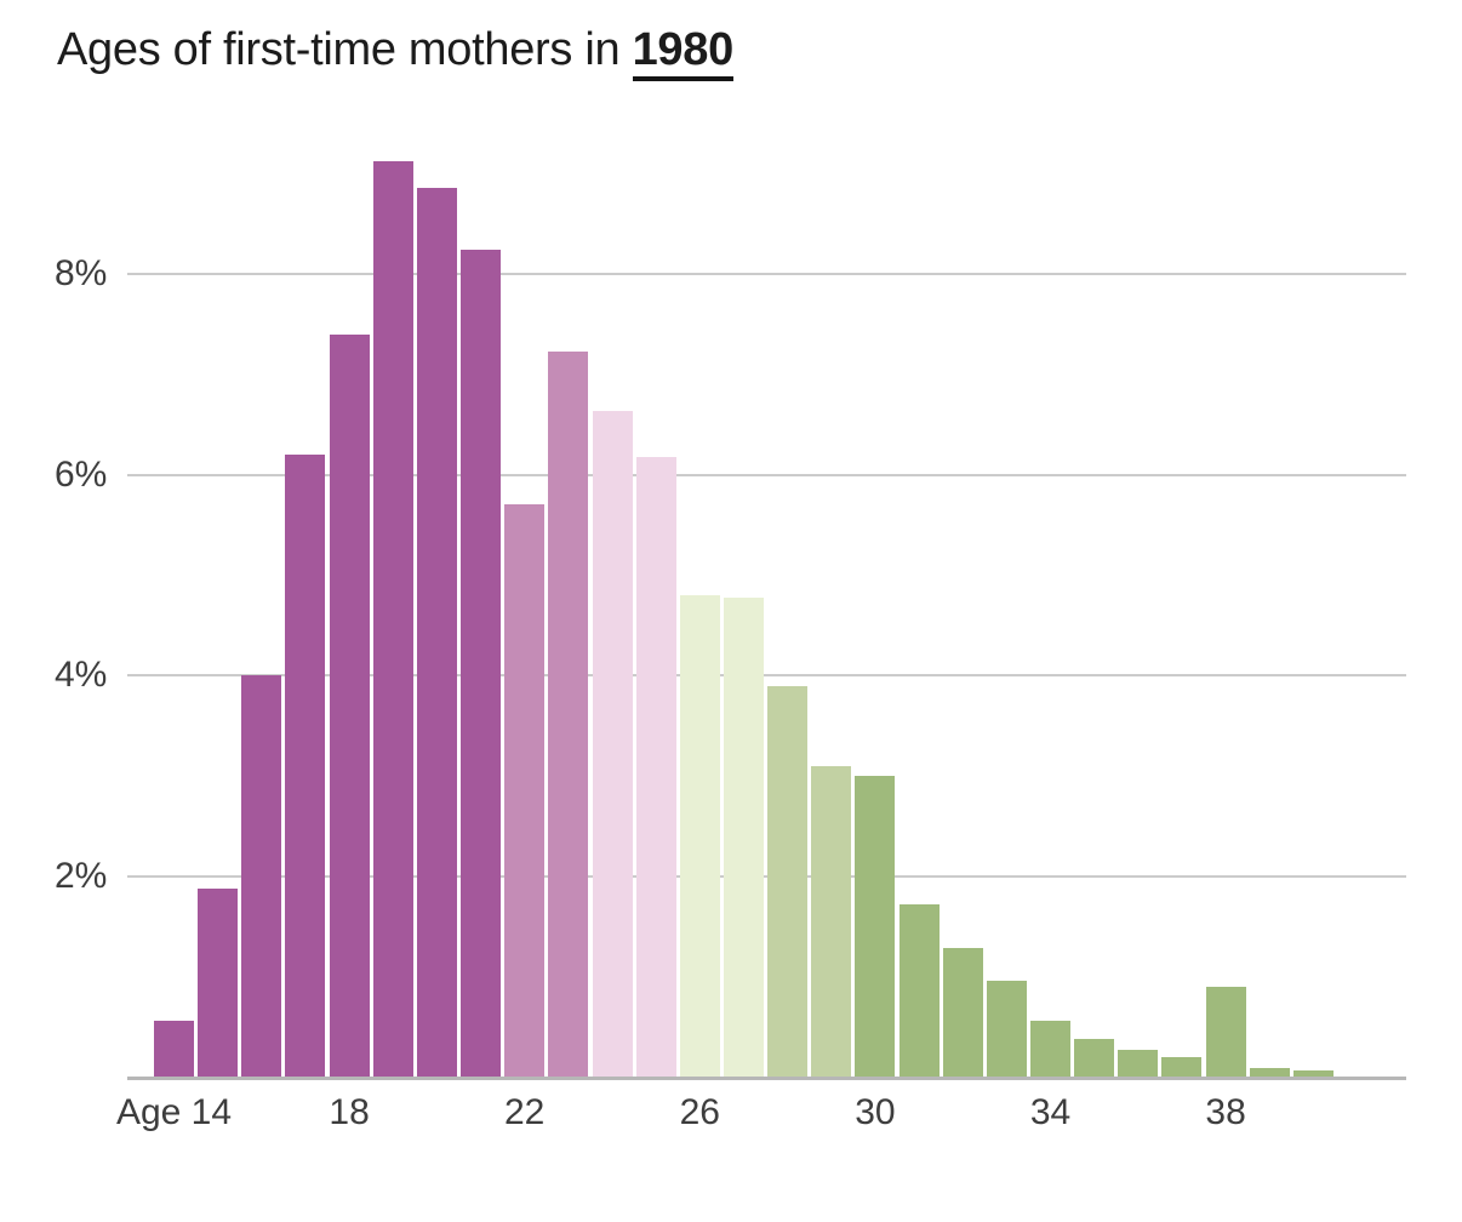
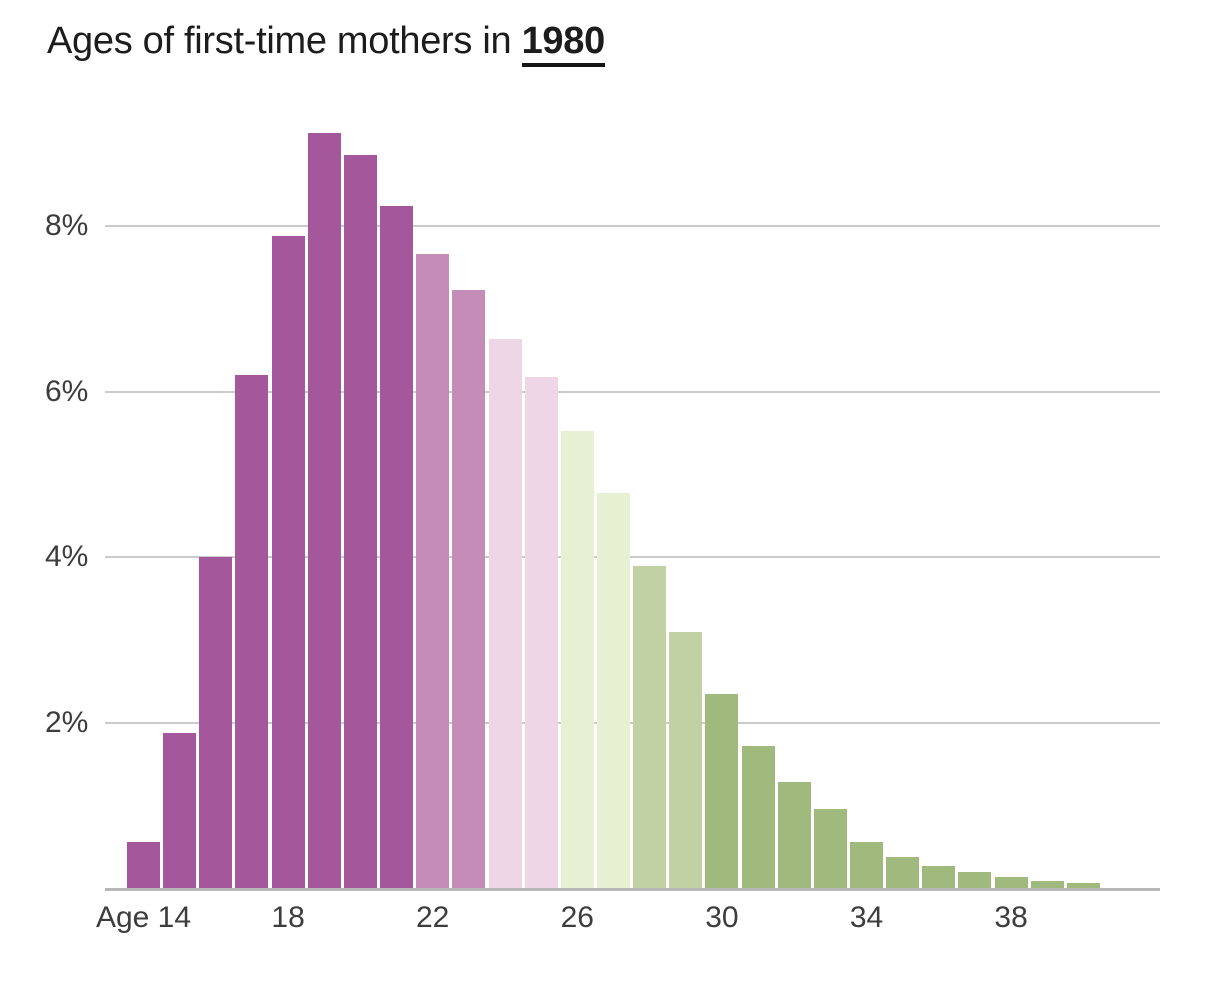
18: 7.4% -> 7.9%
22: 5.7% -> 7.7%
26: 4.8% -> 5.5%
30: 3.0% -> 2.4%
38: 0.9% -> 0.1%
